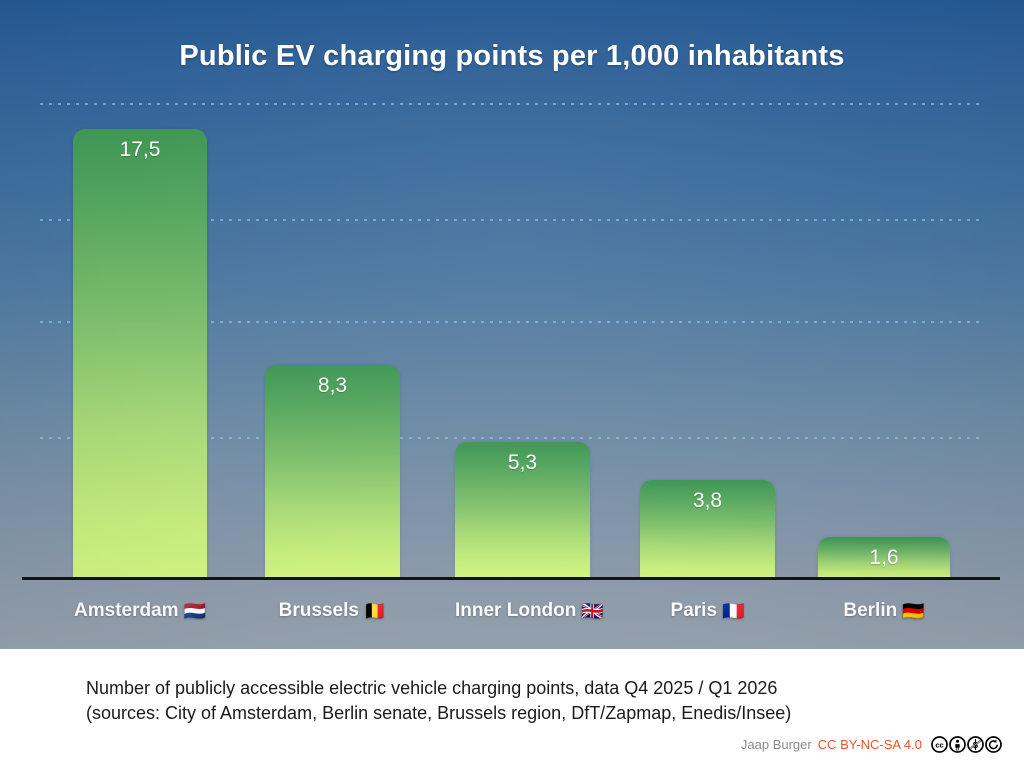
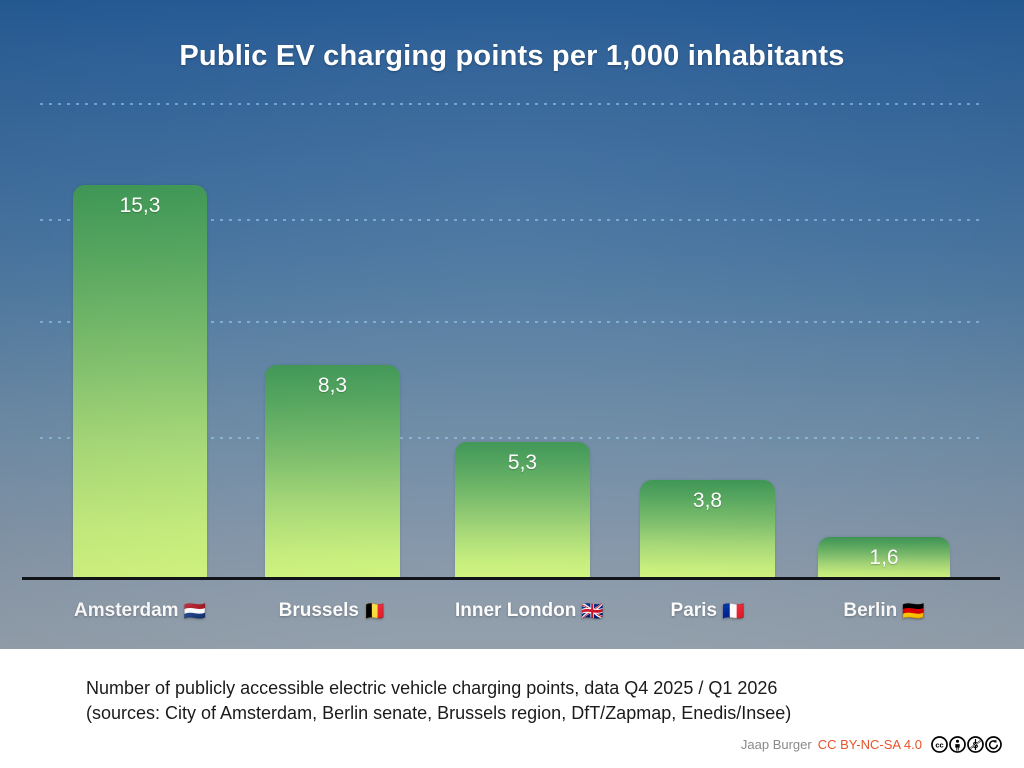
Amsterdam: 17,5 -> 15,3
